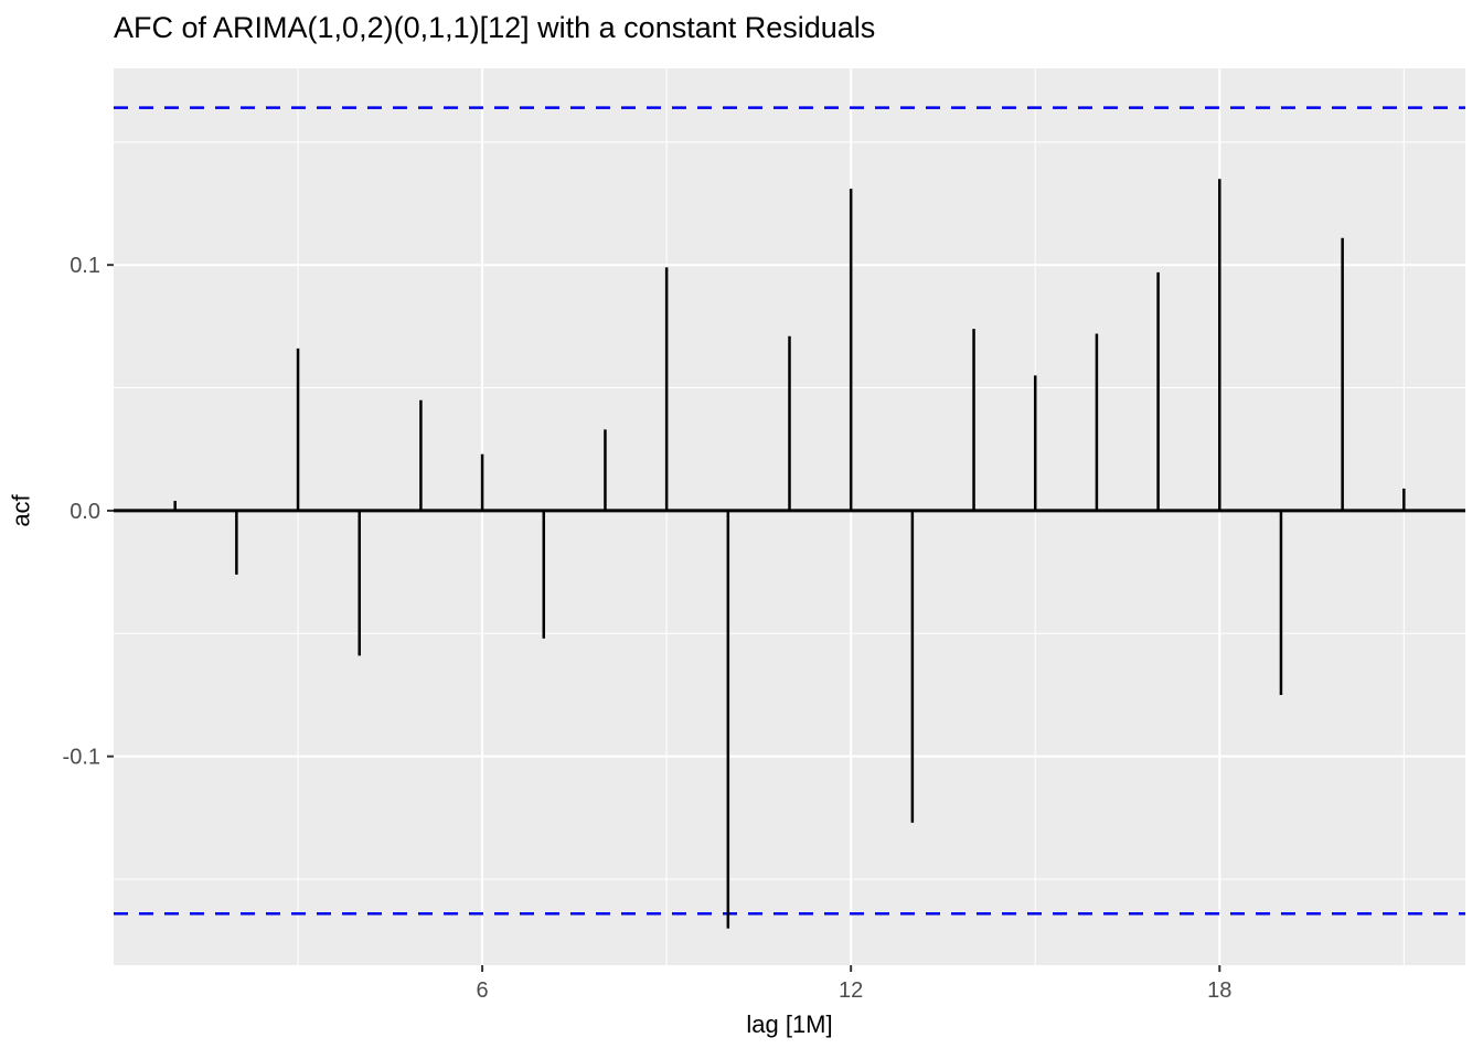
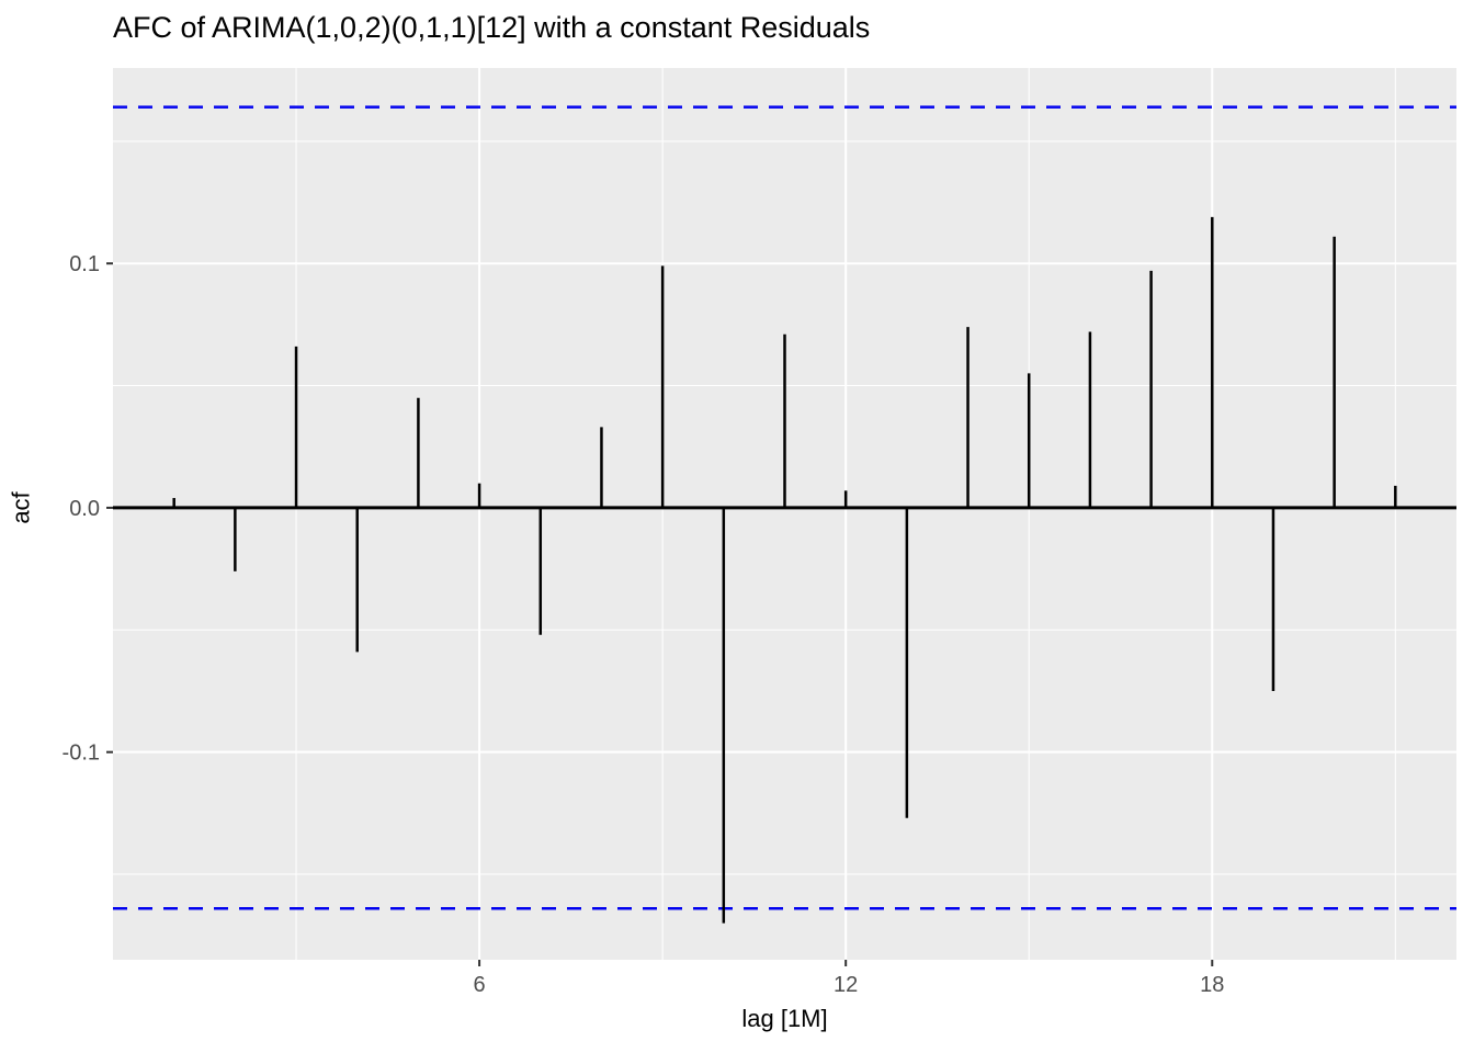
6: 0.023 -> 0.010
12: 0.131 -> 0.007
18: 0.135 -> 0.119
